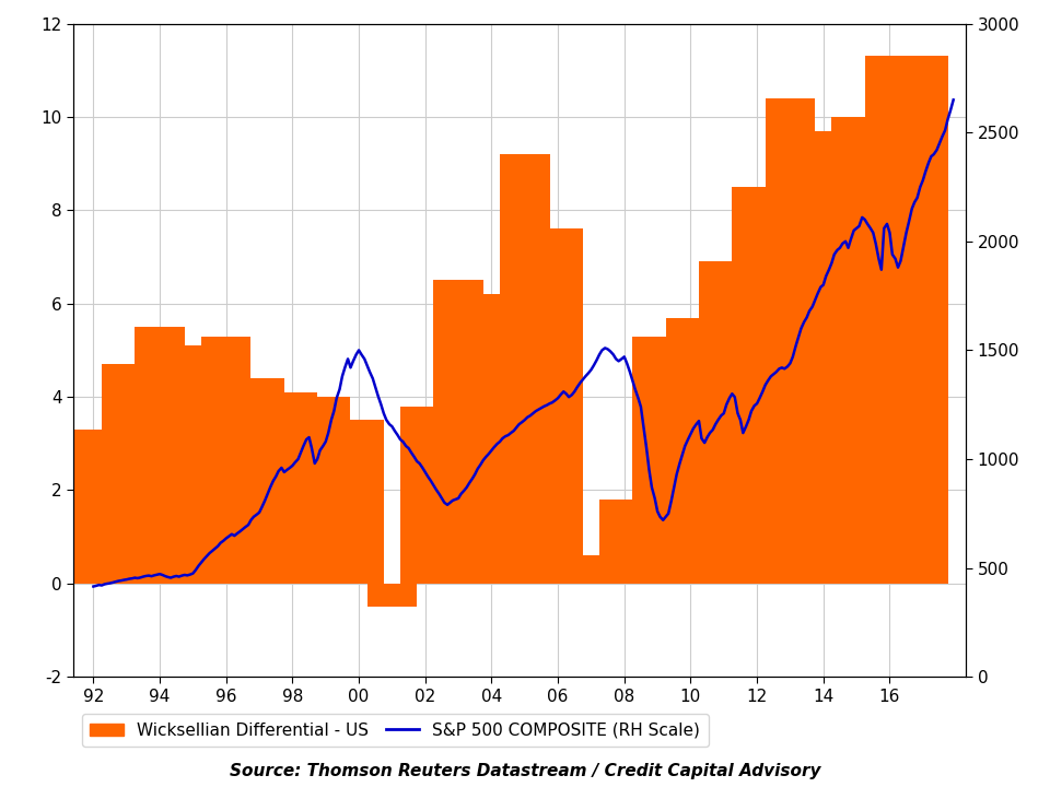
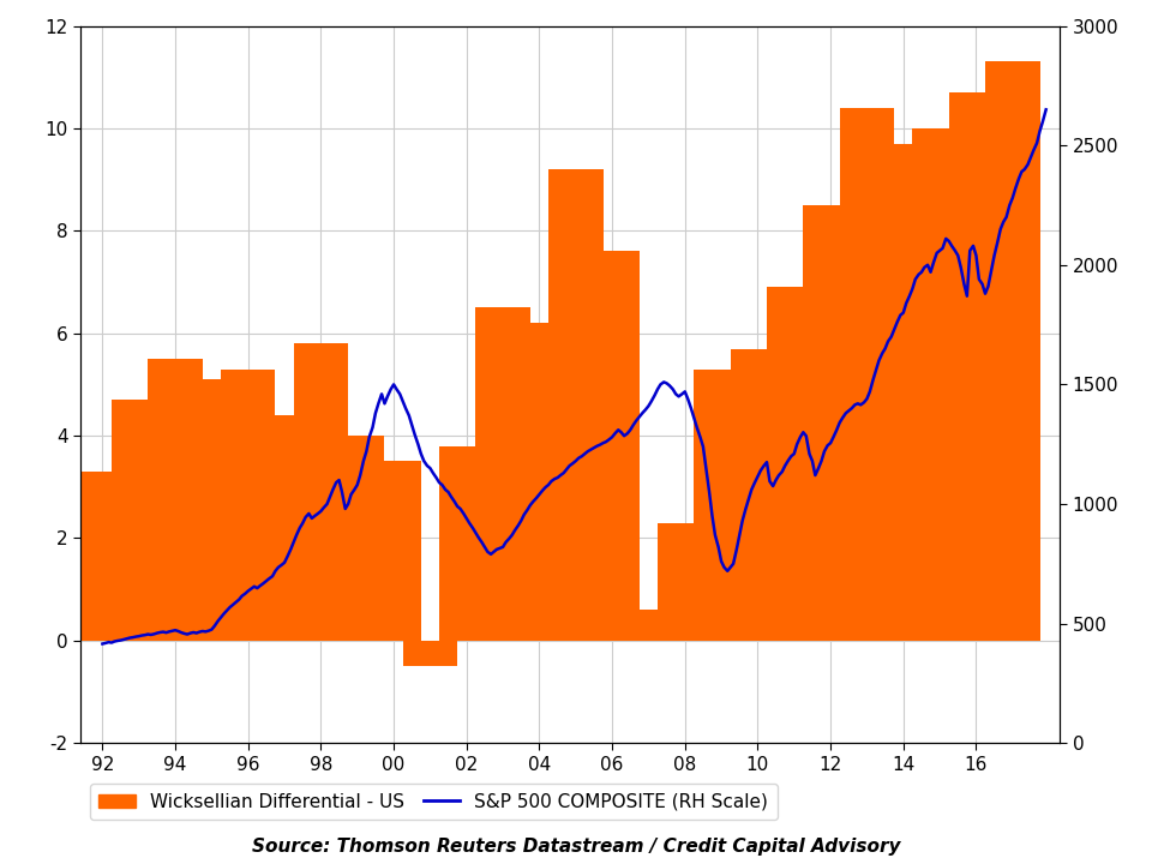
Wicksellian Differential - US/98: 4.1 -> 5.8
Wicksellian Differential - US/08: 1.8 -> 2.3
Wicksellian Differential - US/16: 11.3 -> 10.7
